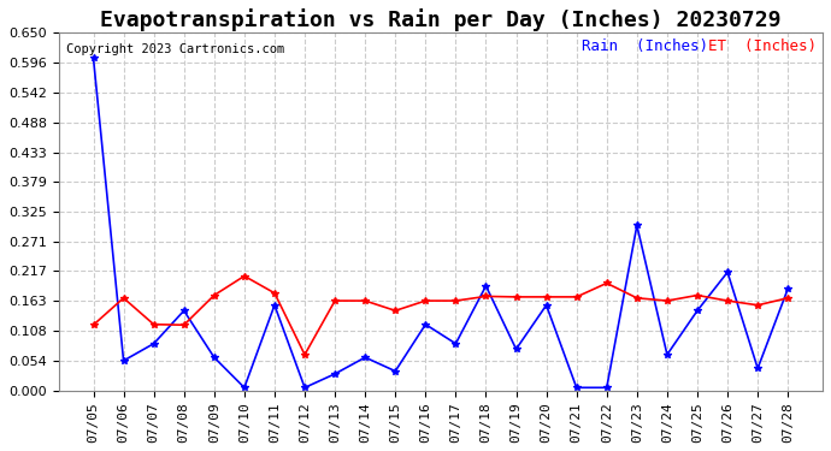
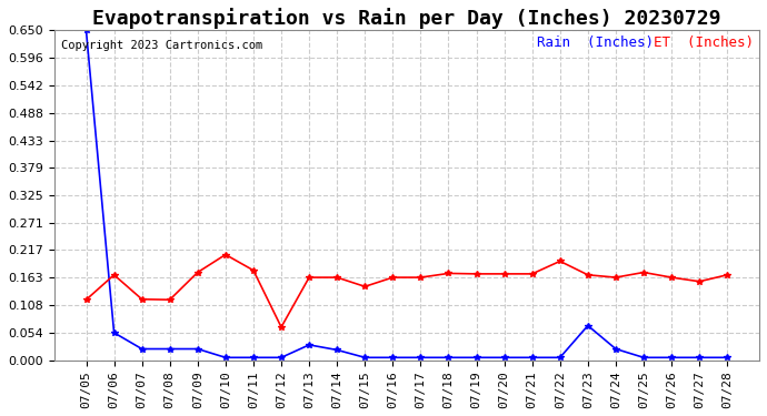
Rain (Inches)/07/05: 0.605 -> 0.650
Rain (Inches)/07/07: 0.085 -> 0.022
Rain (Inches)/07/08: 0.145 -> 0.022
Rain (Inches)/07/09: 0.060 -> 0.022
Rain (Inches)/07/11: 0.155 -> 0.005
Rain (Inches)/07/14: 0.060 -> 0.020
Rain (Inches)/07/15: 0.035 -> 0.005
Rain (Inches)/07/16: 0.120 -> 0.005
Rain (Inches)/07/17: 0.085 -> 0.005
Rain (Inches)/07/18: 0.190 -> 0.005
Rain (Inches)/07/19: 0.075 -> 0.005
Rain (Inches)/07/20: 0.155 -> 0.005
Rain (Inches)/07/23: 0.300 -> 0.068
Rain (Inches)/07/24: 0.065 -> 0.022
Rain (Inches)/07/25: 0.145 -> 0.005
Rain (Inches)/07/26: 0.215 -> 0.005
Rain (Inches)/07/27: 0.040 -> 0.005
Rain (Inches)/07/28: 0.185 -> 0.005
